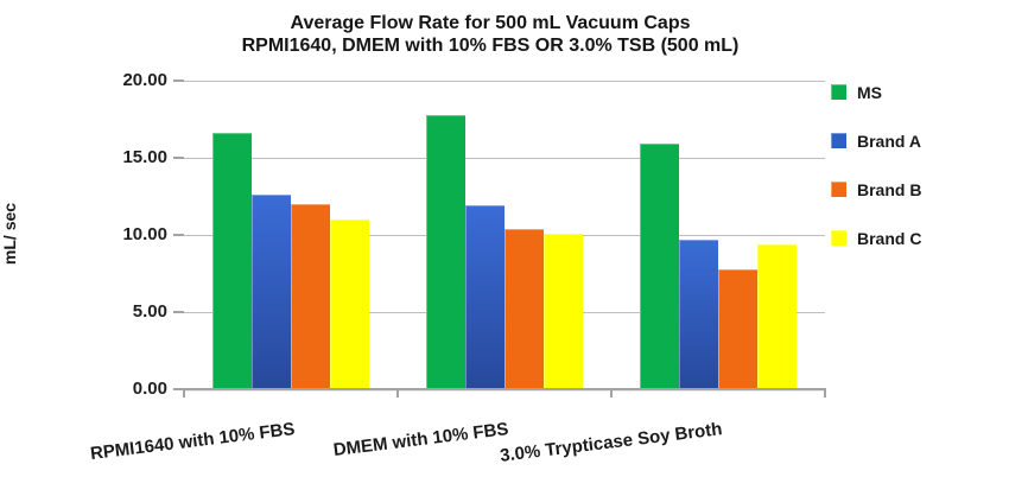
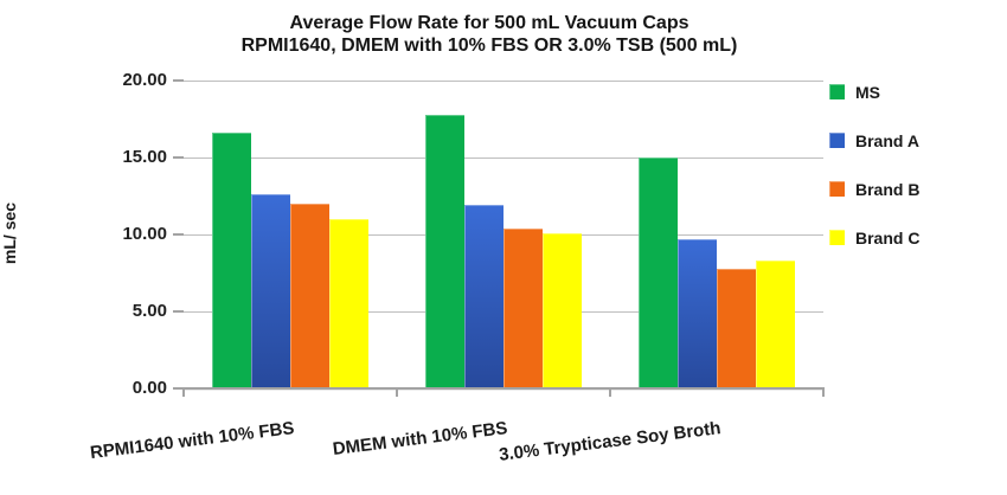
MS/3.0% Trypticase Soy Broth: 15.9 -> 15.0
Brand C/3.0% Trypticase Soy Broth: 9.4 -> 8.3
